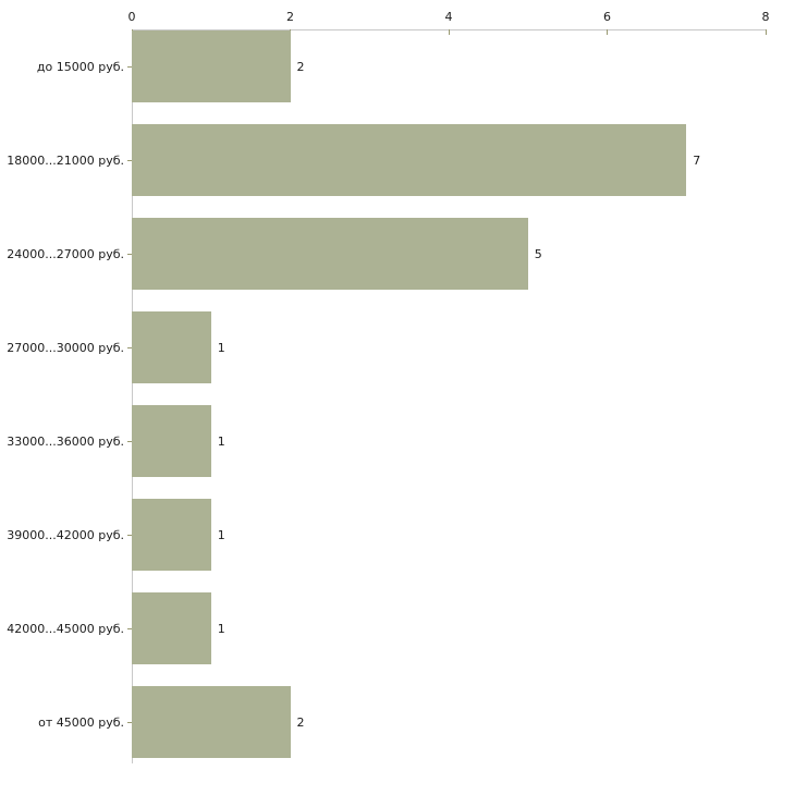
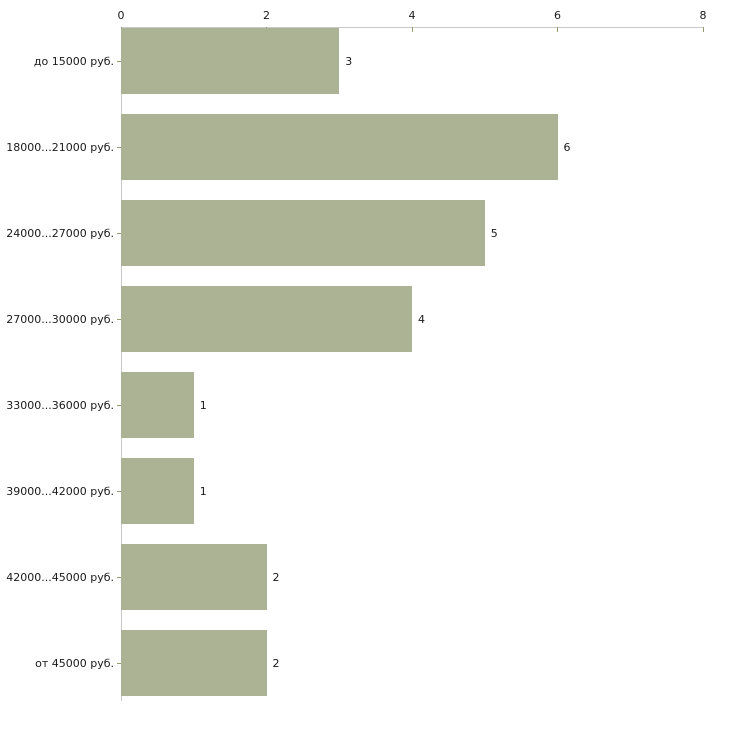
до 15000 руб.: 2 -> 3
18000...21000 руб.: 7 -> 6
27000...30000 руб.: 1 -> 4
42000...45000 руб.: 1 -> 2
